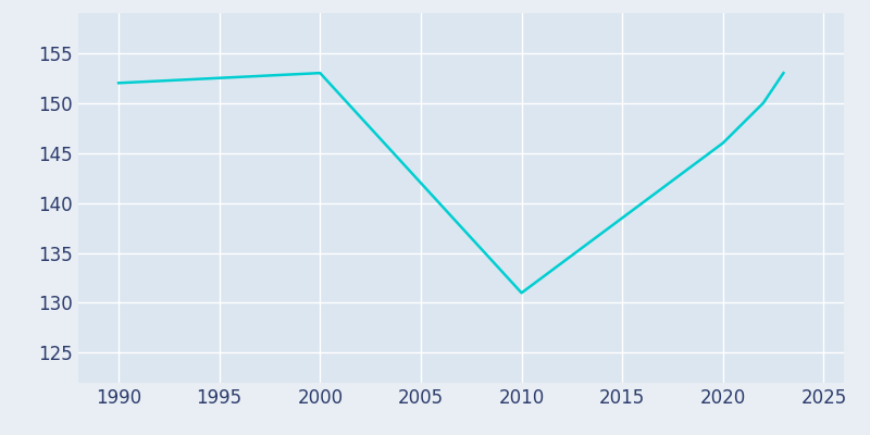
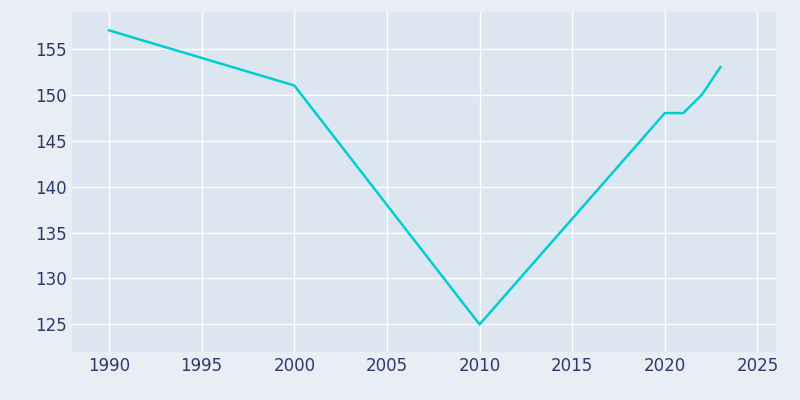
1990: 152 -> 157
2000: 153 -> 151
2010: 131 -> 125
2020: 146 -> 148
